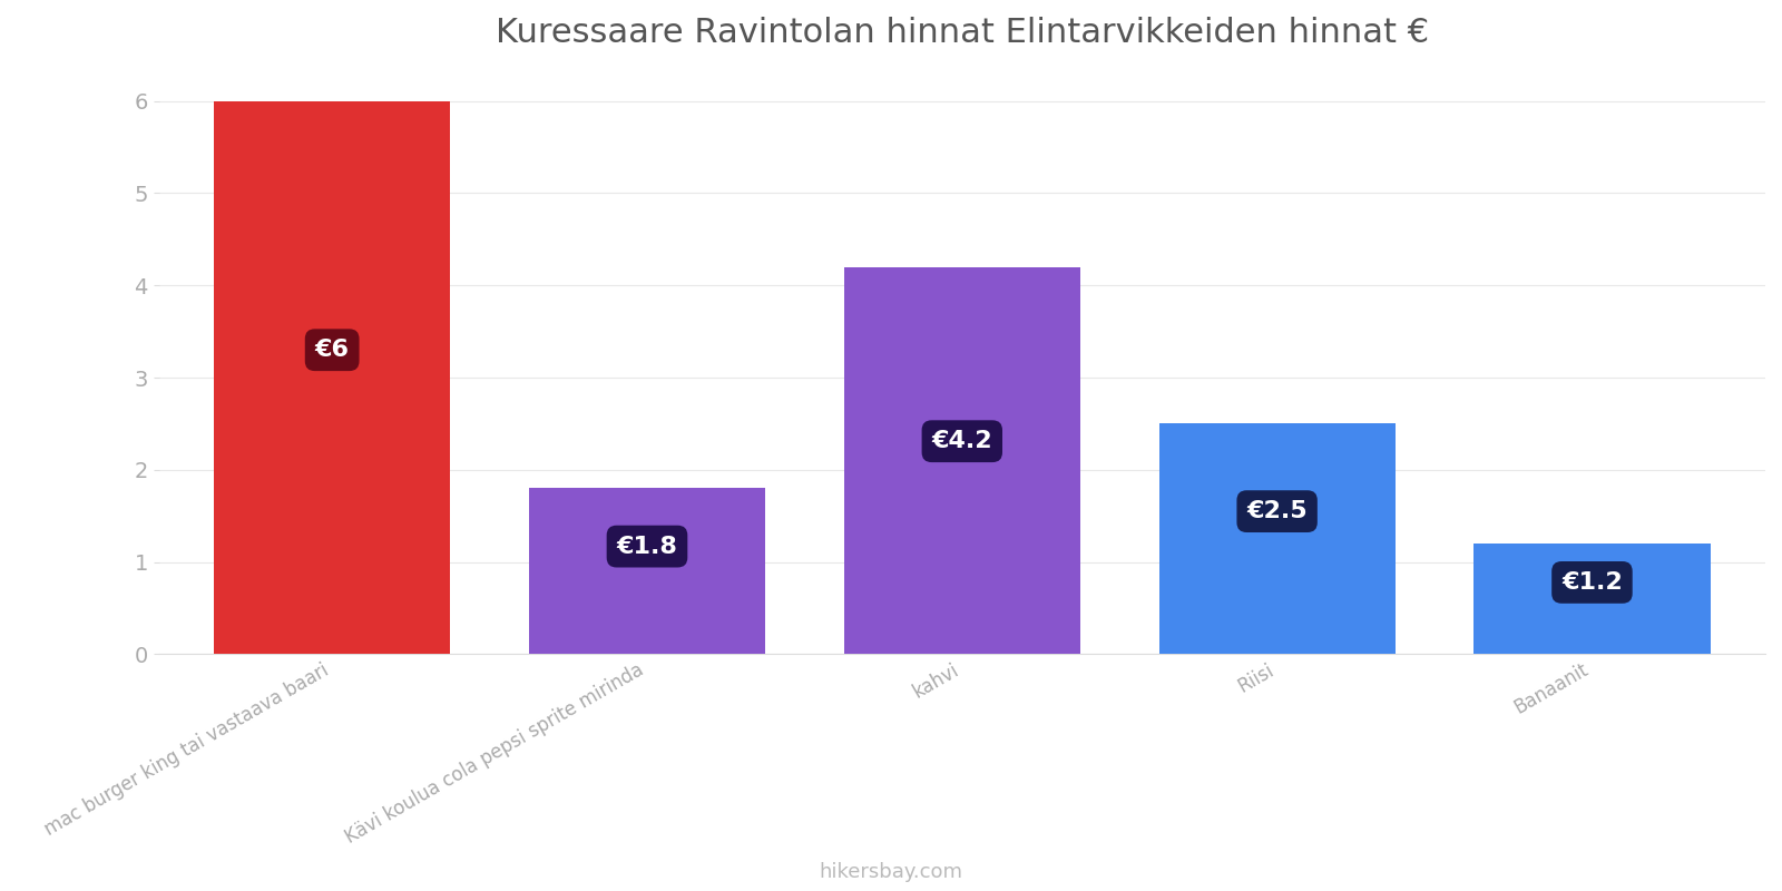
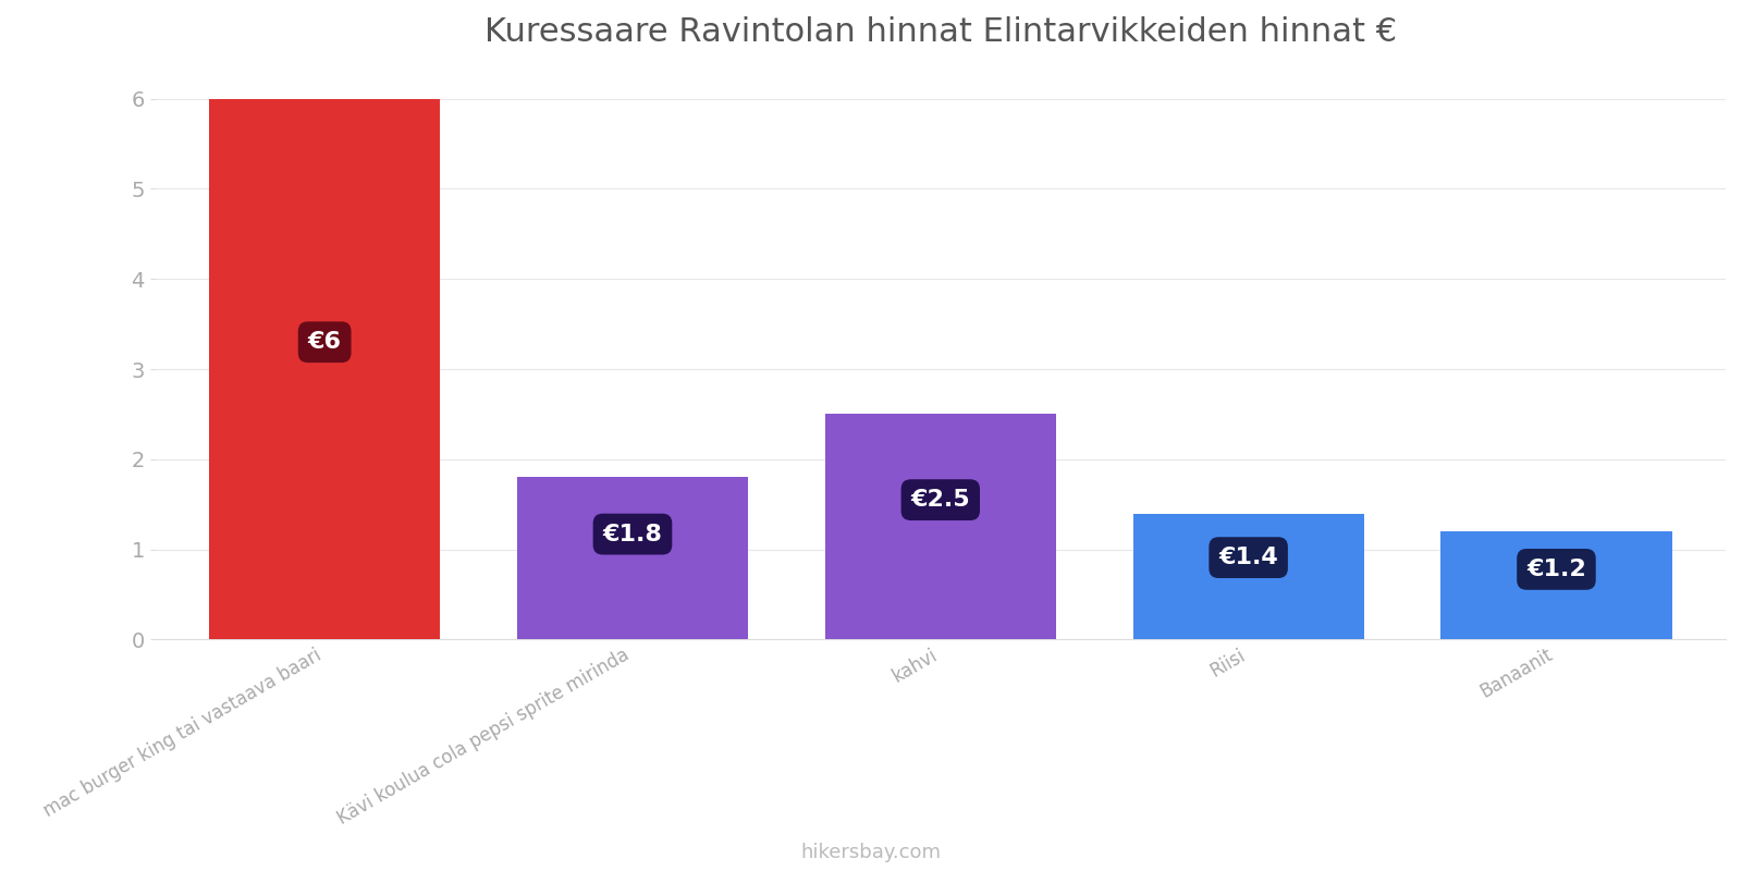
kahvi: €4.2 -> €2.5
Riisi: €2.5 -> €1.4
